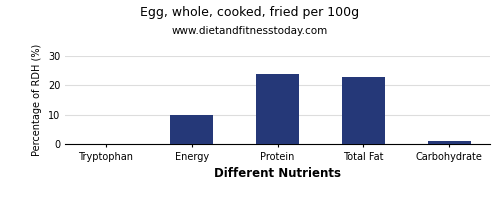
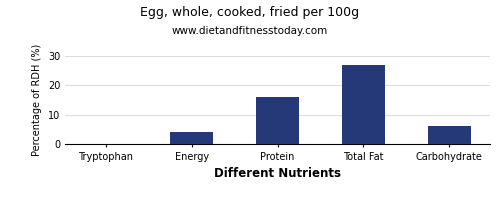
Energy: 10 -> 4
Protein: 24 -> 16
Total Fat: 23 -> 27
Carbohydrate: 1 -> 6
